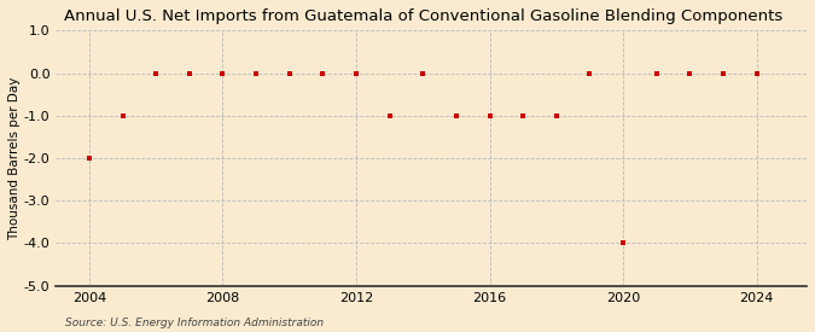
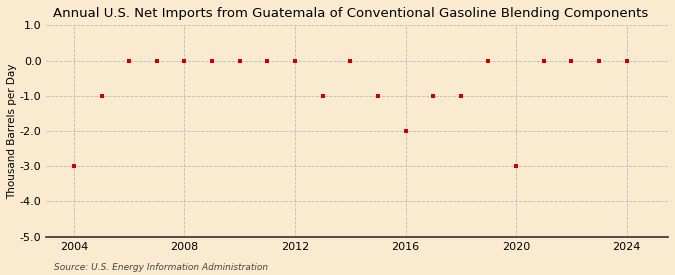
2004: -2 -> -3
2016: -1 -> -2
2020: -4 -> -3
